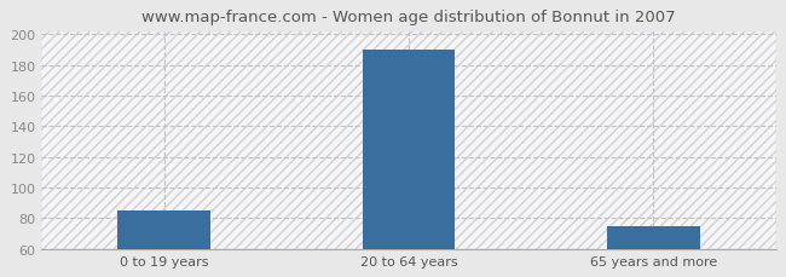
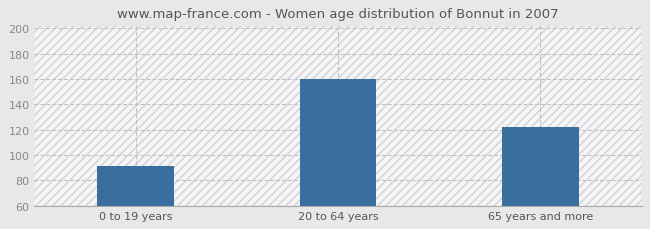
0 to 19 years: 85 -> 91
20 to 64 years: 190 -> 160
65 years and more: 75 -> 122
